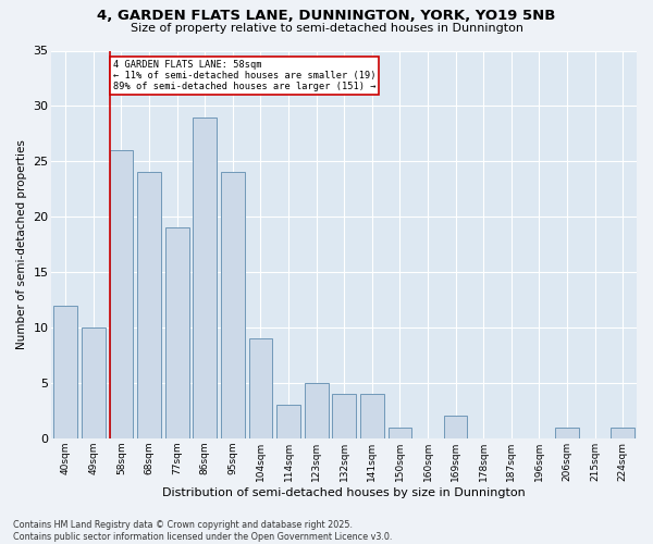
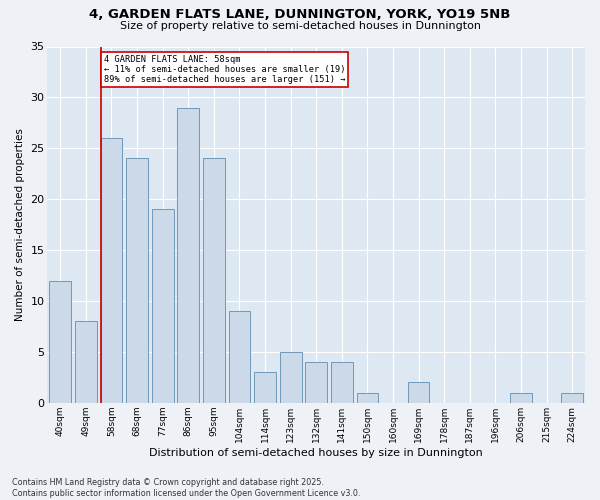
49sqm: 10 -> 8
